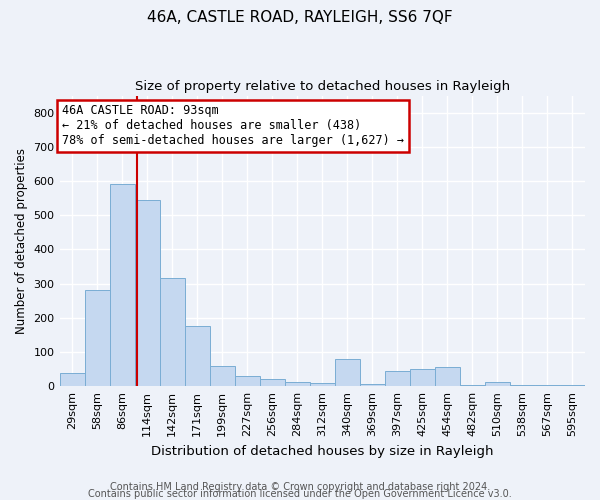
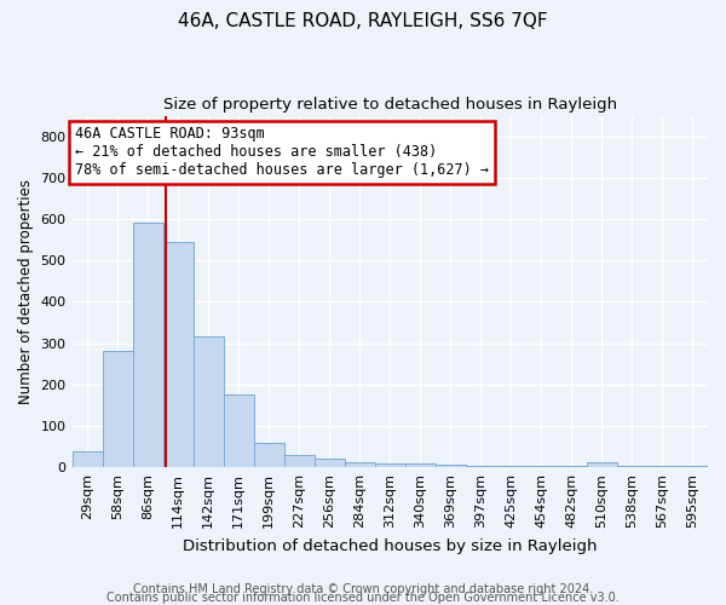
340sqm: 80 -> 8
397sqm: 45 -> 3
425sqm: 50 -> 3
454sqm: 55 -> 3
